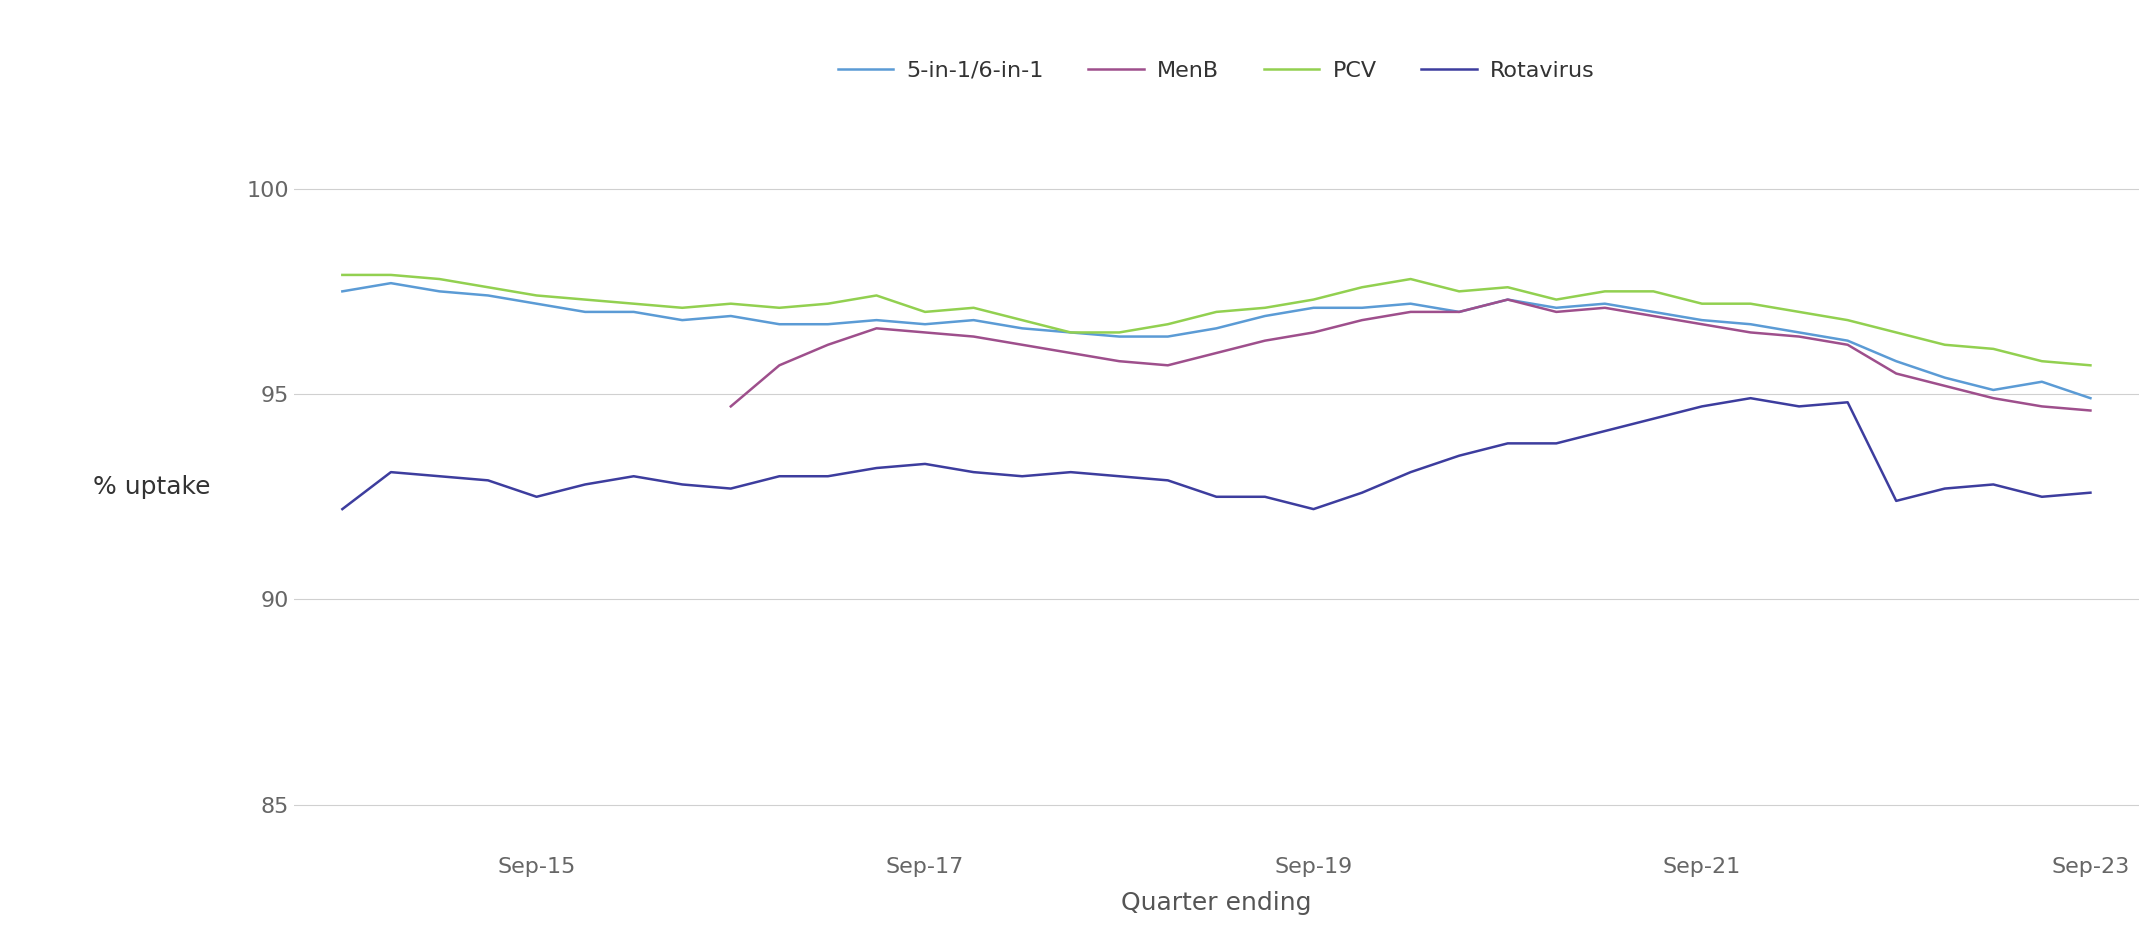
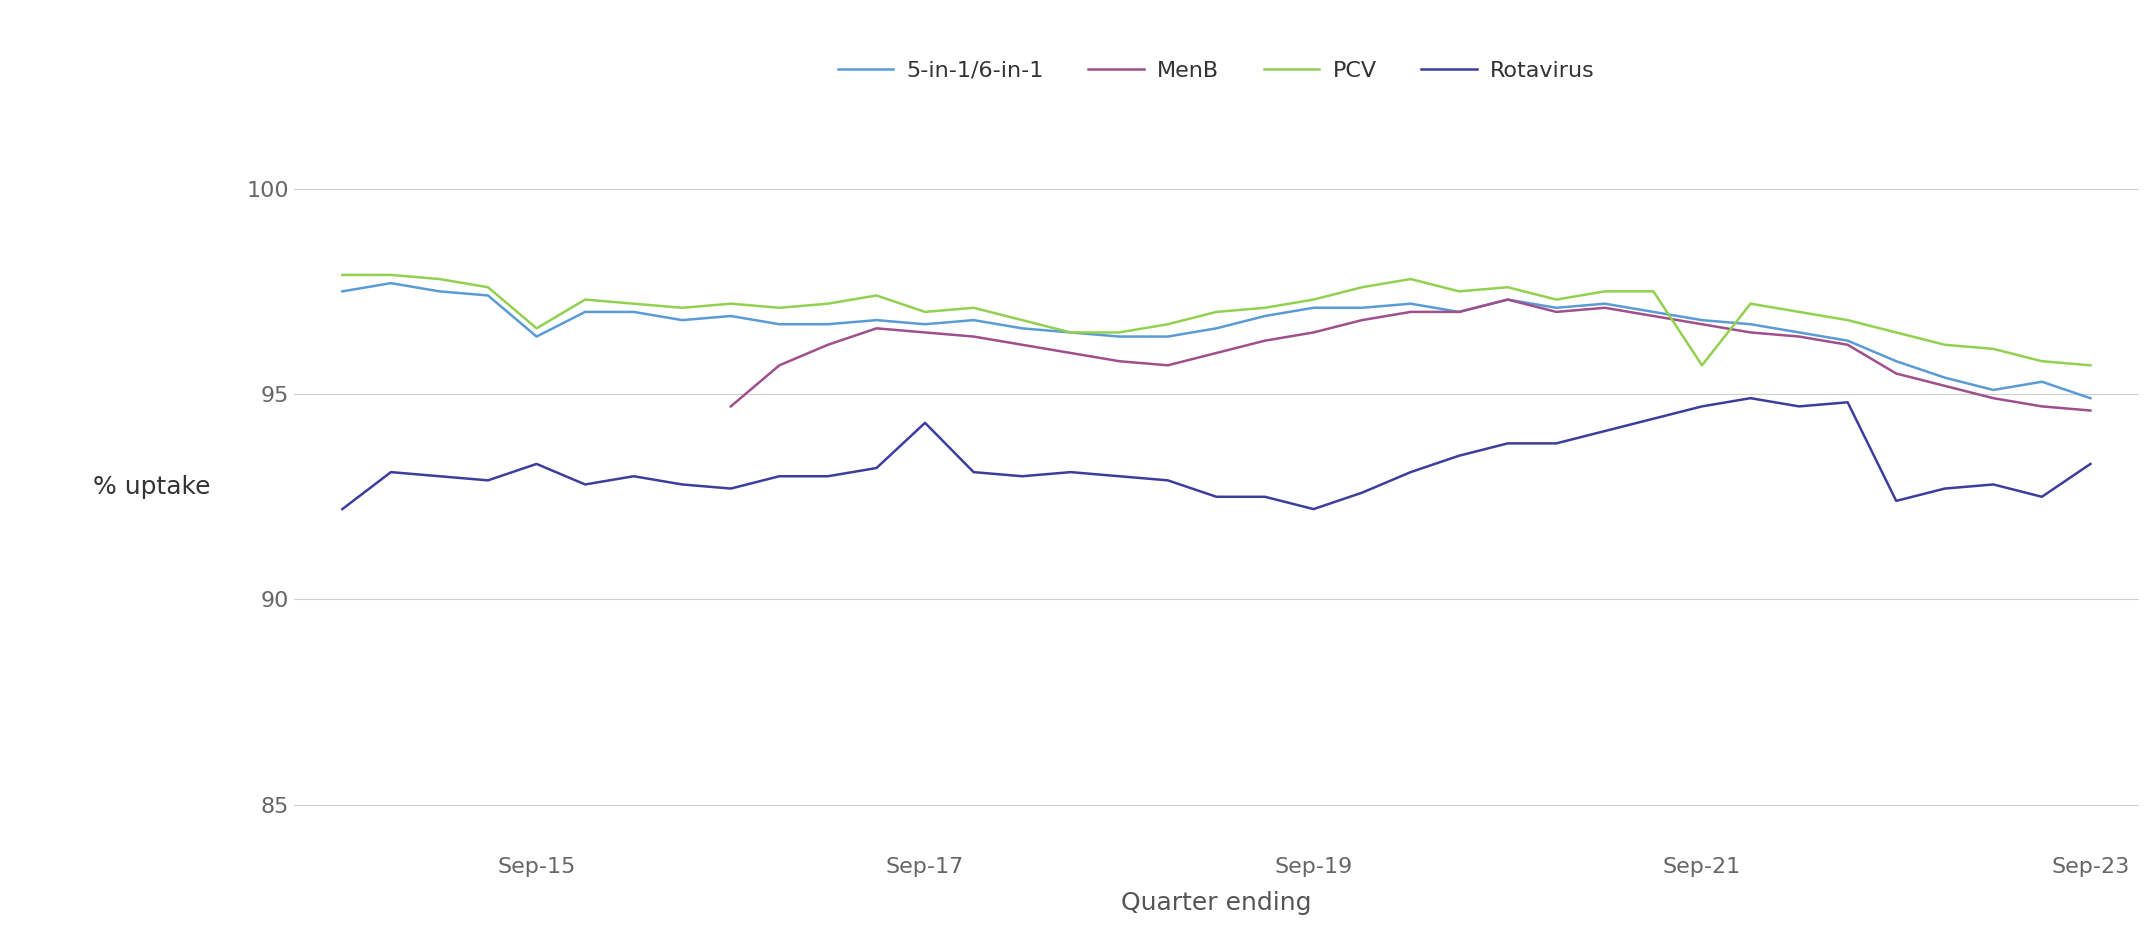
5-in-1/6-in-1/Sep-15: 97.2 -> 96.4
PCV/Sep-15: 97.4 -> 96.6
Rotavirus/Sep-15: 92.5 -> 93.3
Rotavirus/Sep-17: 93.3 -> 94.3
PCV/Sep-21: 97.2 -> 95.7
Rotavirus/Sep-23: 92.6 -> 93.3
